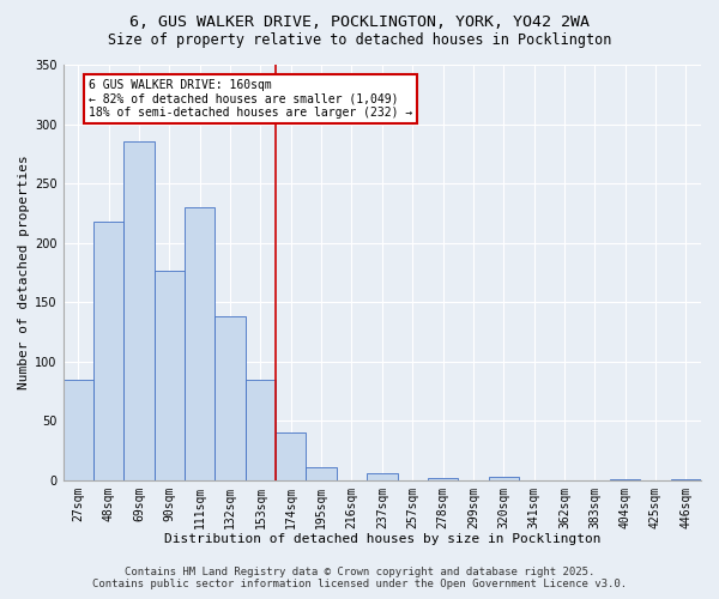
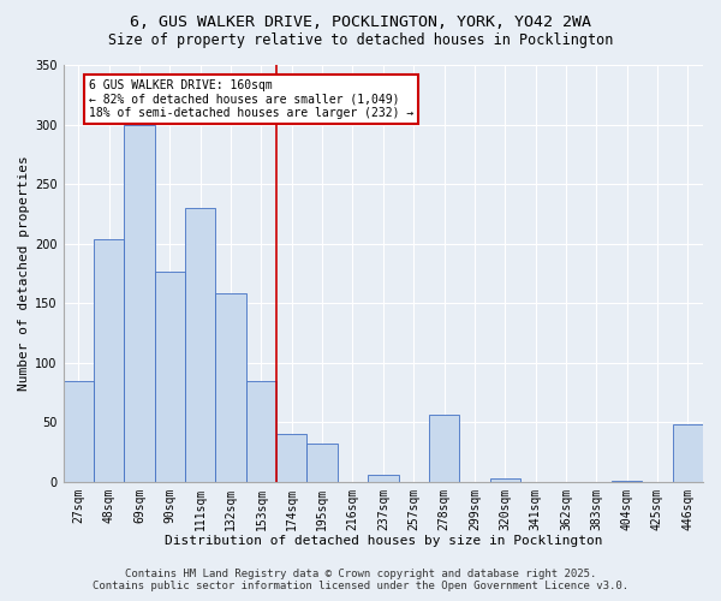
48sqm: 218 -> 204
69sqm: 285 -> 300
132sqm: 138 -> 158
195sqm: 11 -> 32
278sqm: 2 -> 56
446sqm: 1 -> 48
